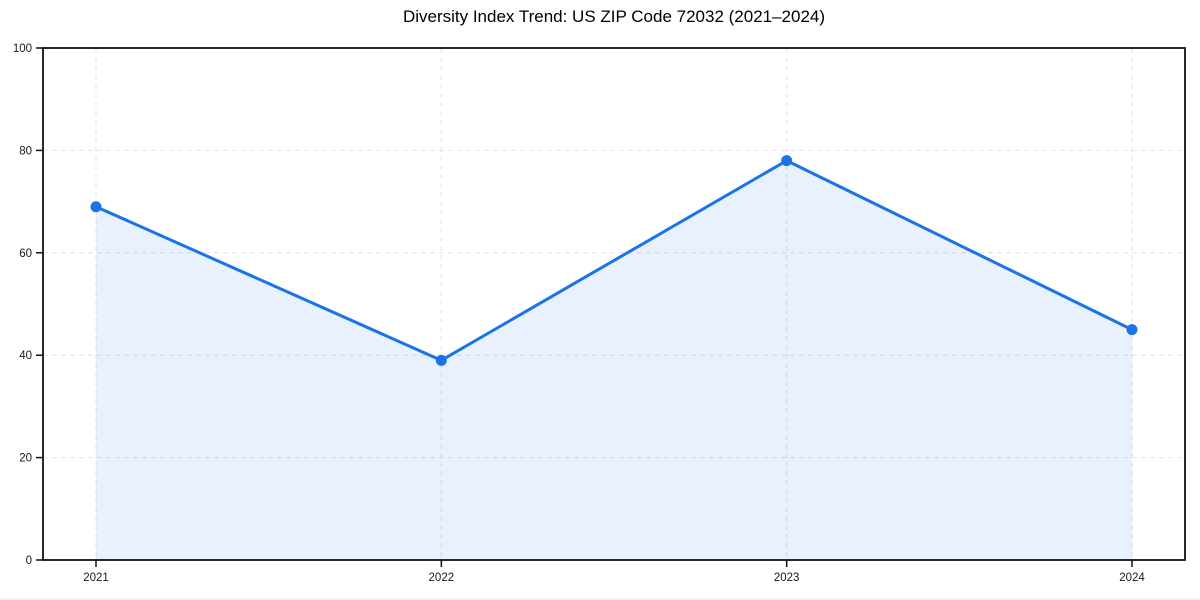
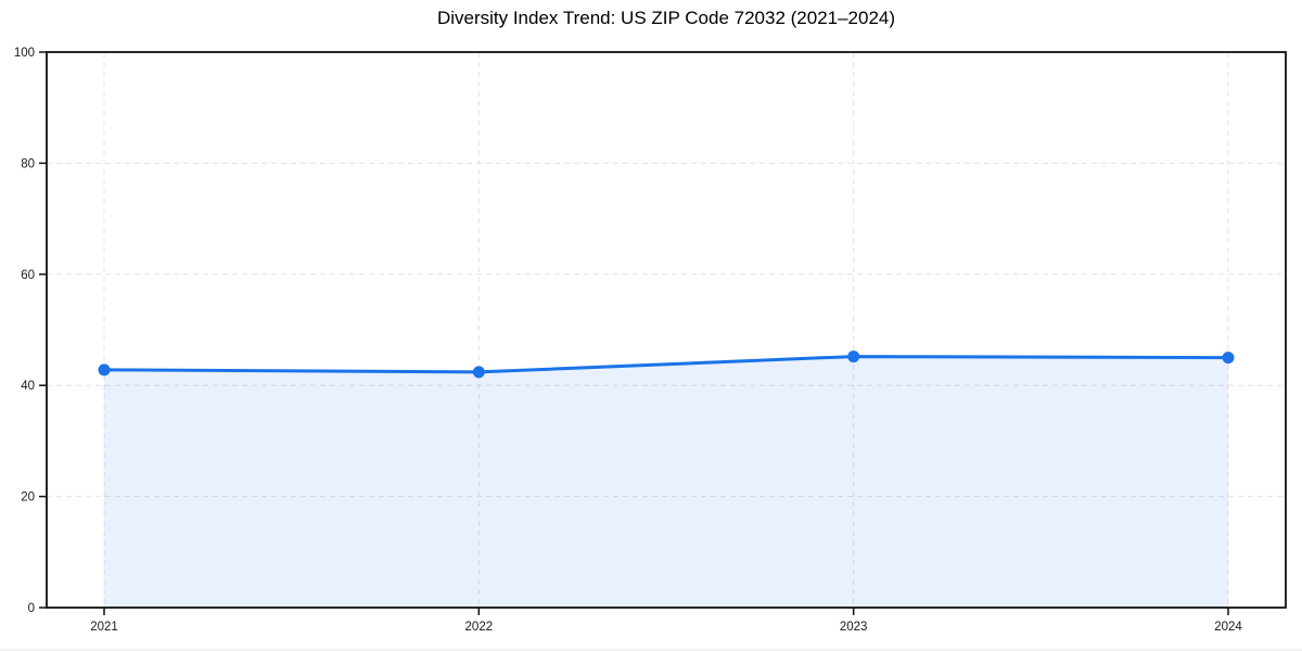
2021: 69 -> 43
2022: 39 -> 42
2023: 78 -> 45
